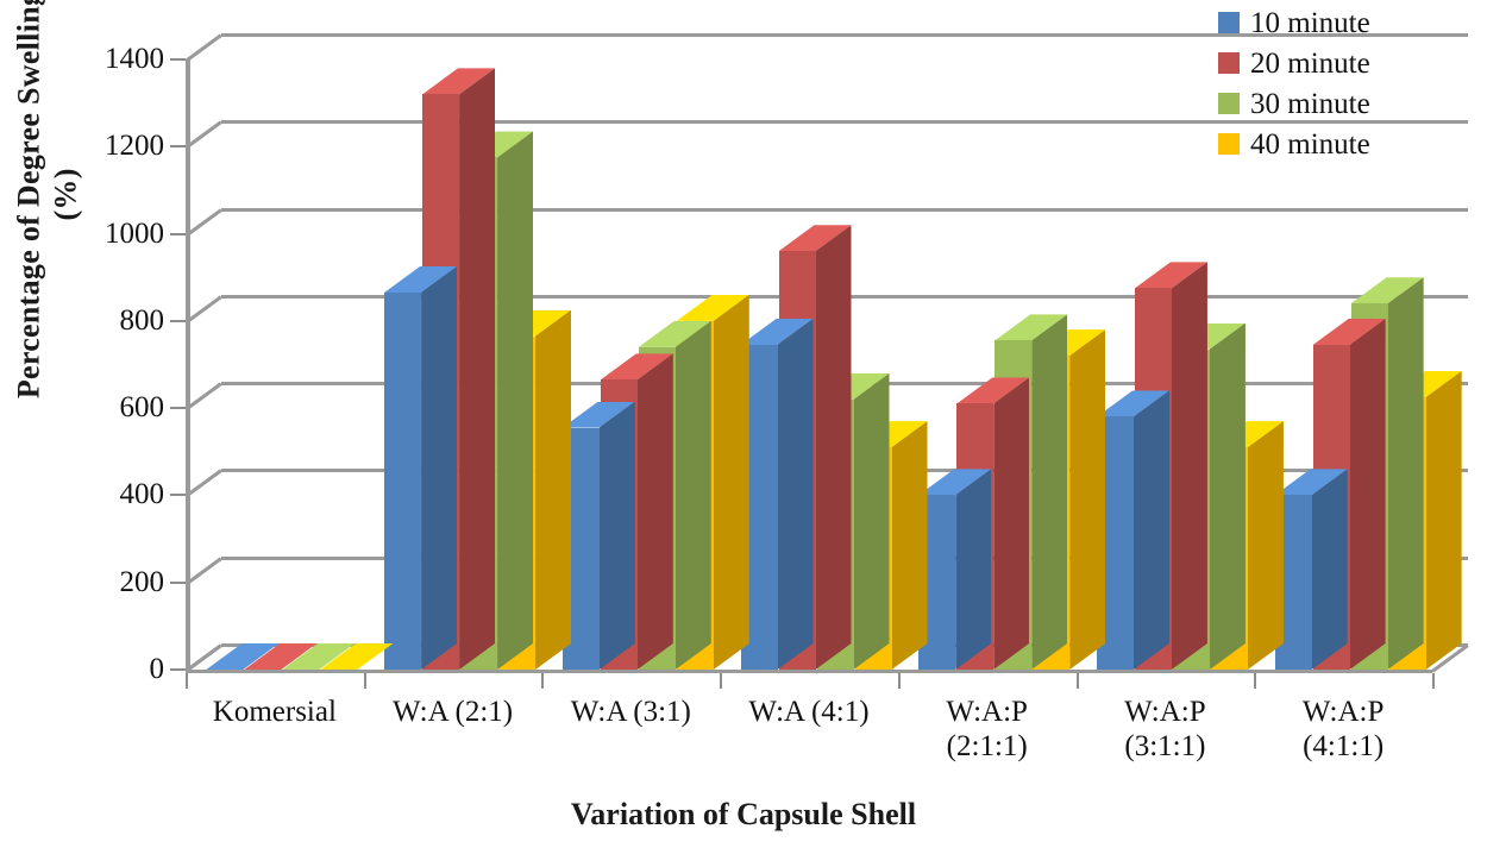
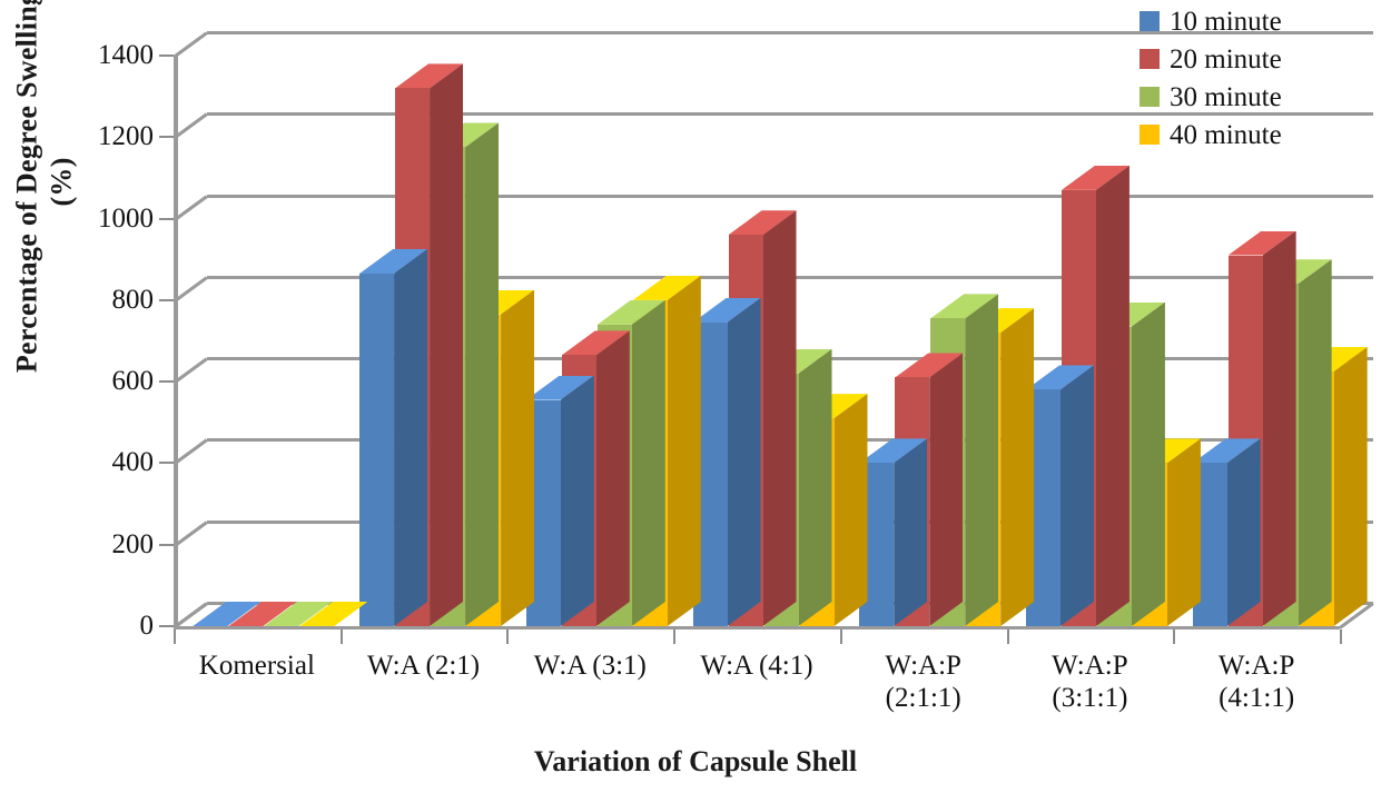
20 minute/W:A:P (3:1:1): 880 -> 1070
40 minute/W:A:P (3:1:1): 510 -> 400
20 minute/W:A:P (4:1:1): 740 -> 910
